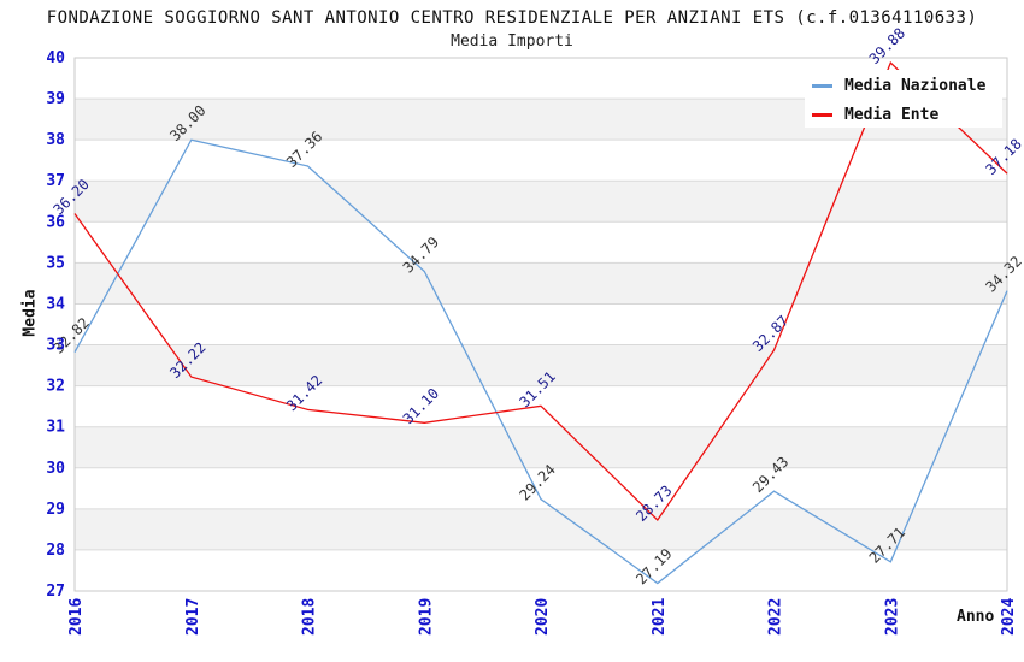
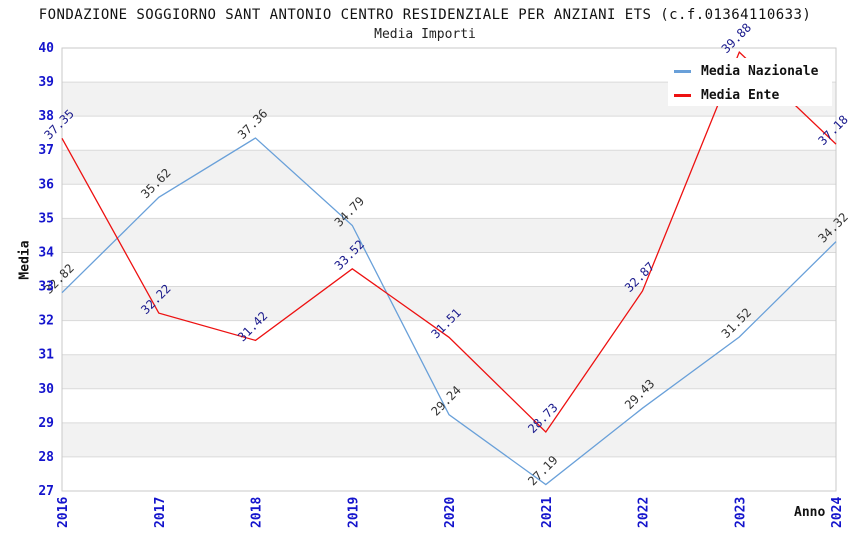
Media Ente/2016: 36.20 -> 37.35
Media Nazionale/2017: 38.00 -> 35.62
Media Ente/2019: 31.10 -> 33.52
Media Nazionale/2023: 27.71 -> 31.52
